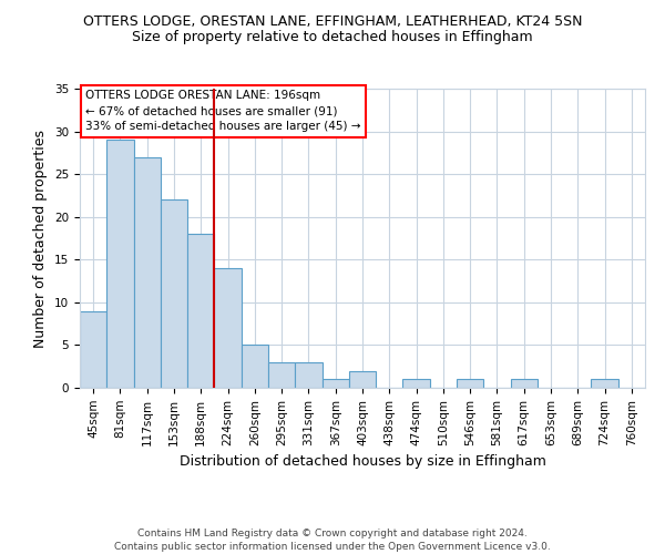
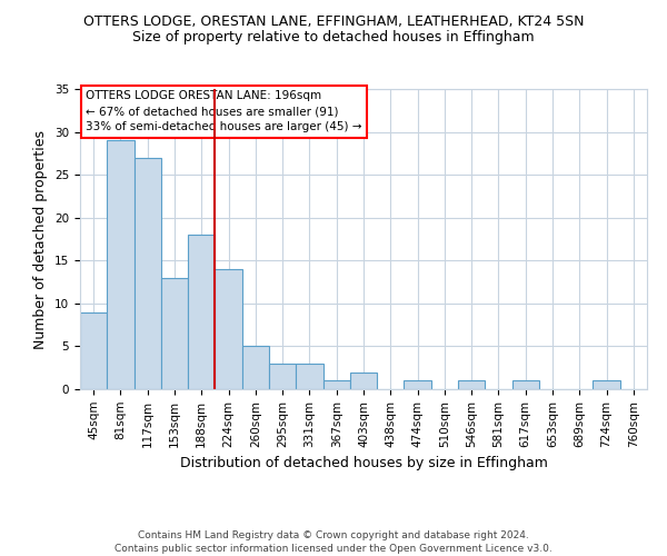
153sqm: 22 -> 13
